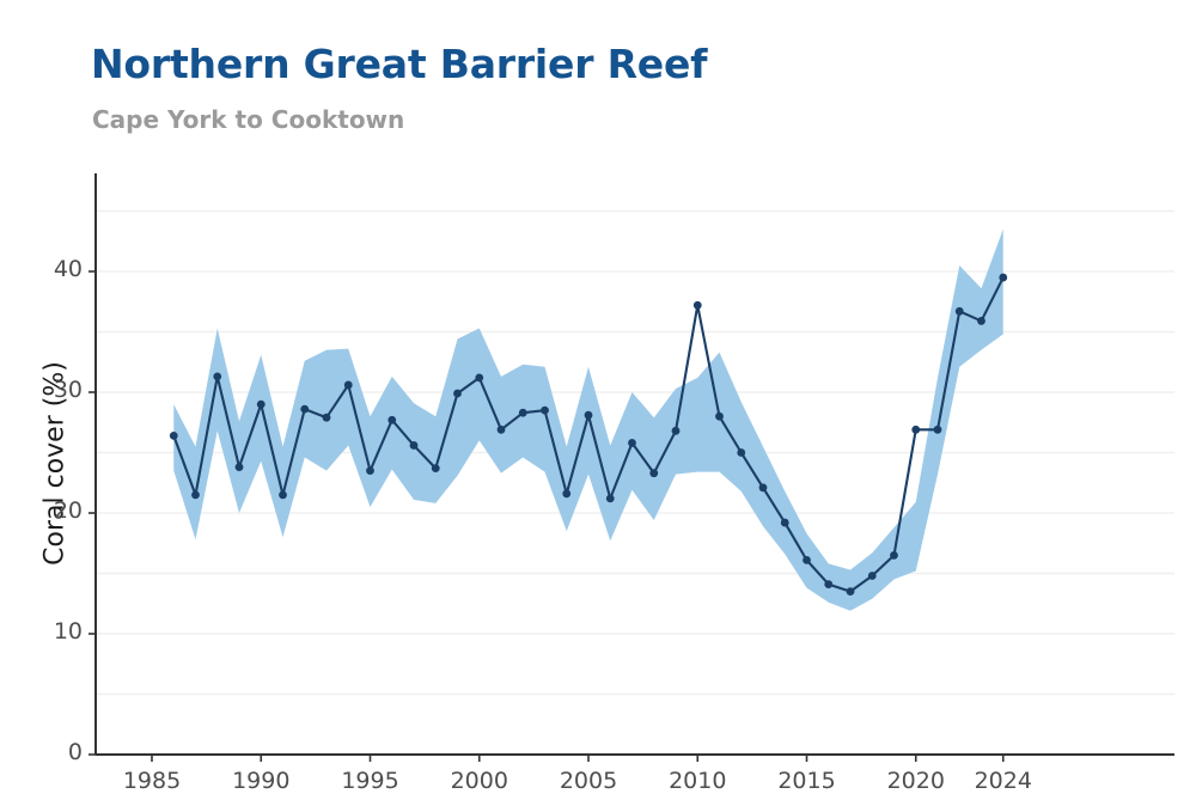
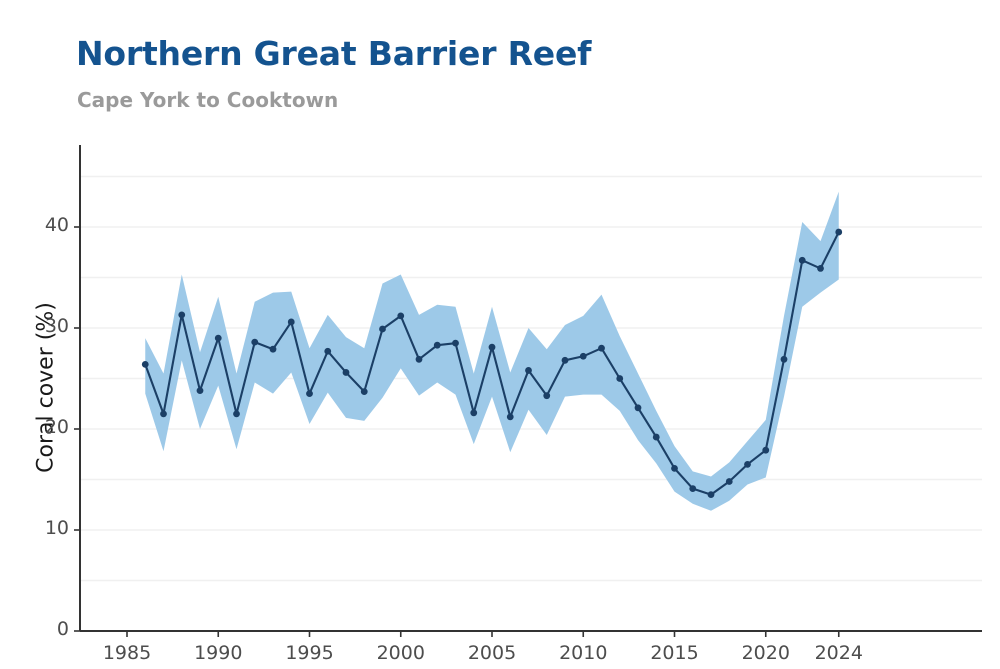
2010: 37.2 -> 27.2
2020: 26.9 -> 17.9
